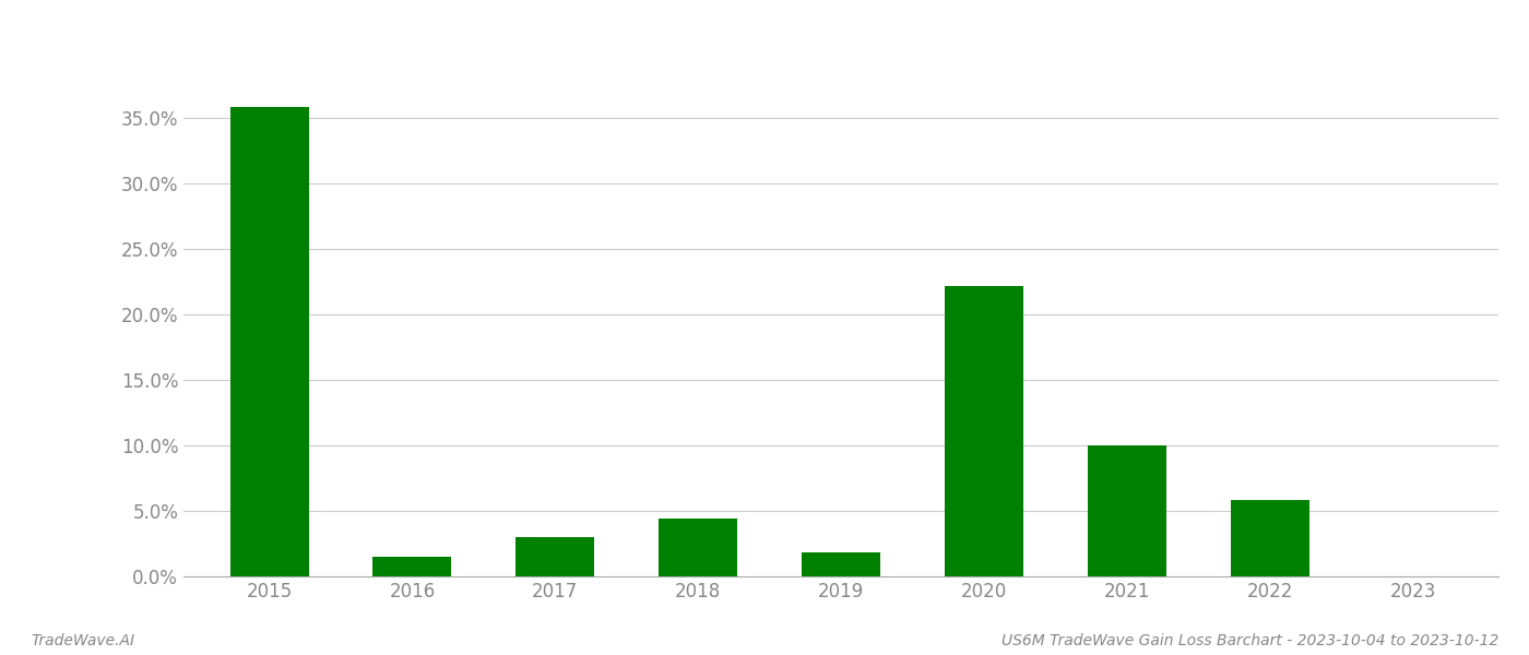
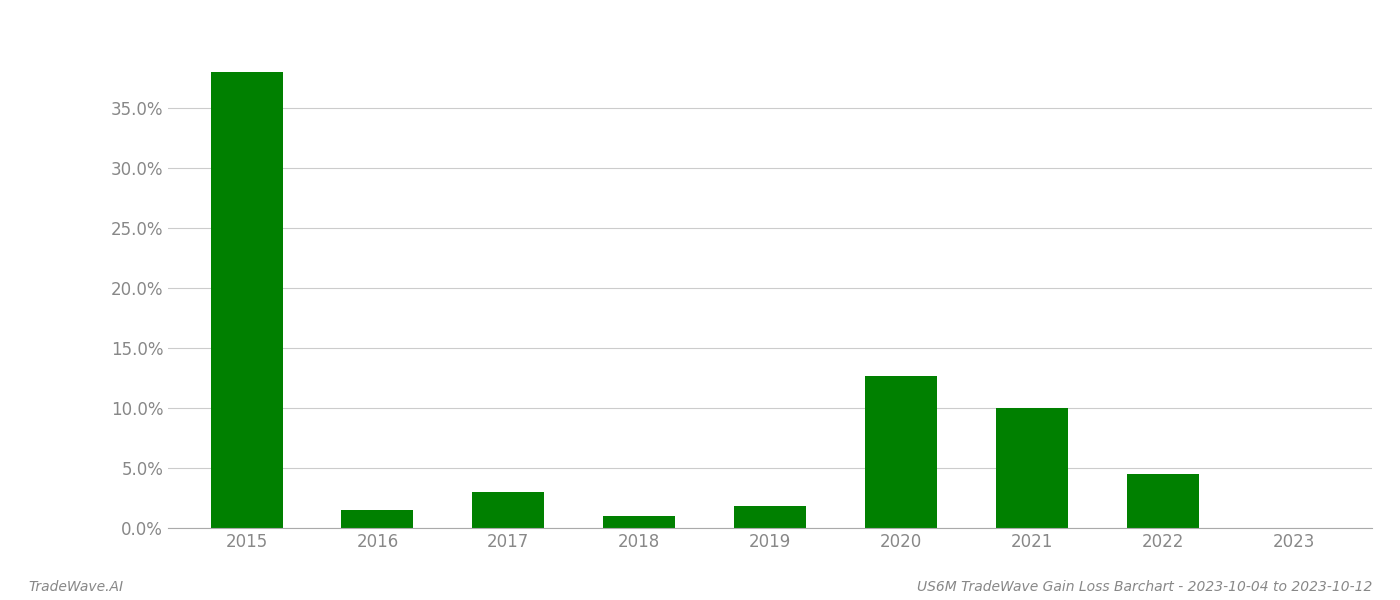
2015: 35.8% -> 38.0%
2018: 4.4% -> 1.0%
2020: 22.2% -> 12.7%
2022: 5.8% -> 4.5%
